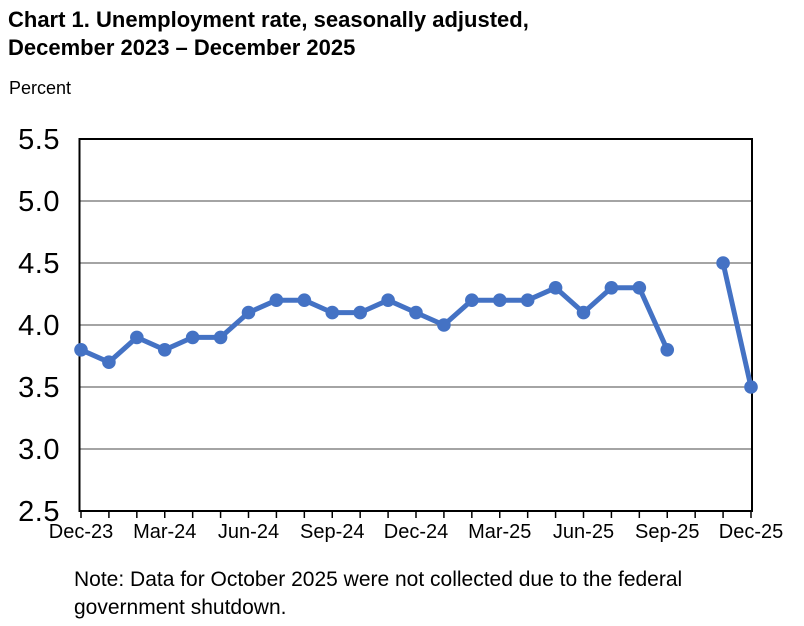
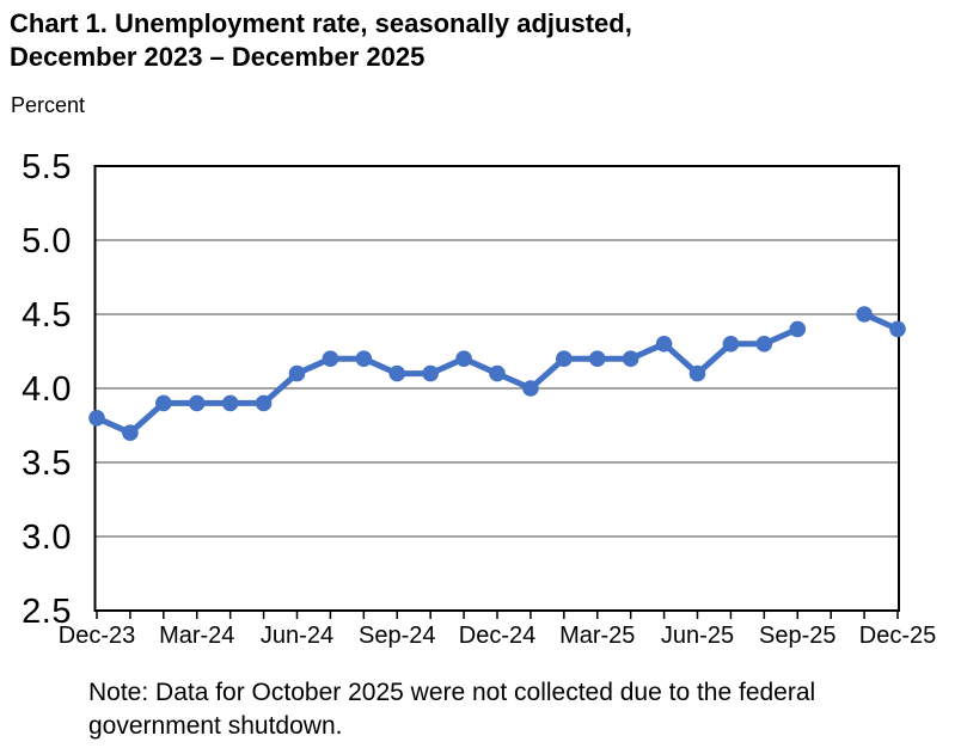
Mar-24: 3.8 -> 3.9
Sep-25: 3.8 -> 4.4
Dec-25: 3.5 -> 4.4
